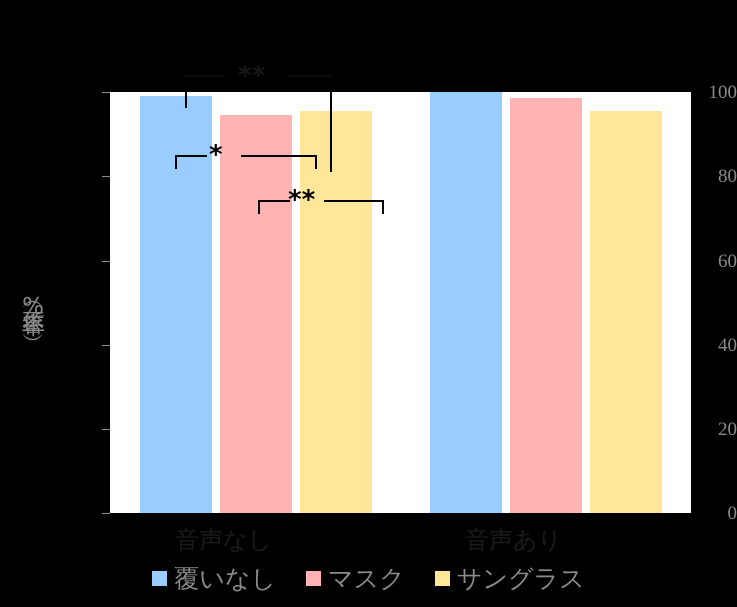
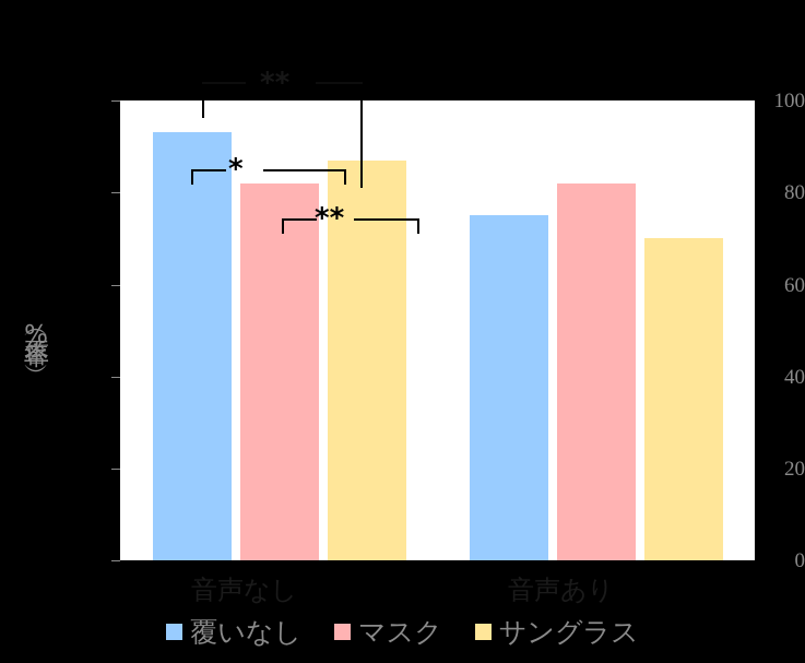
覆いなし/音声なし: 99 -> 93
マスク/音声なし: 94 -> 82
サングラス/音声なし: 96 -> 87
覆いなし/音声あり: 100 -> 75
マスク/音声あり: 98 -> 82
サングラス/音声あり: 96 -> 70
